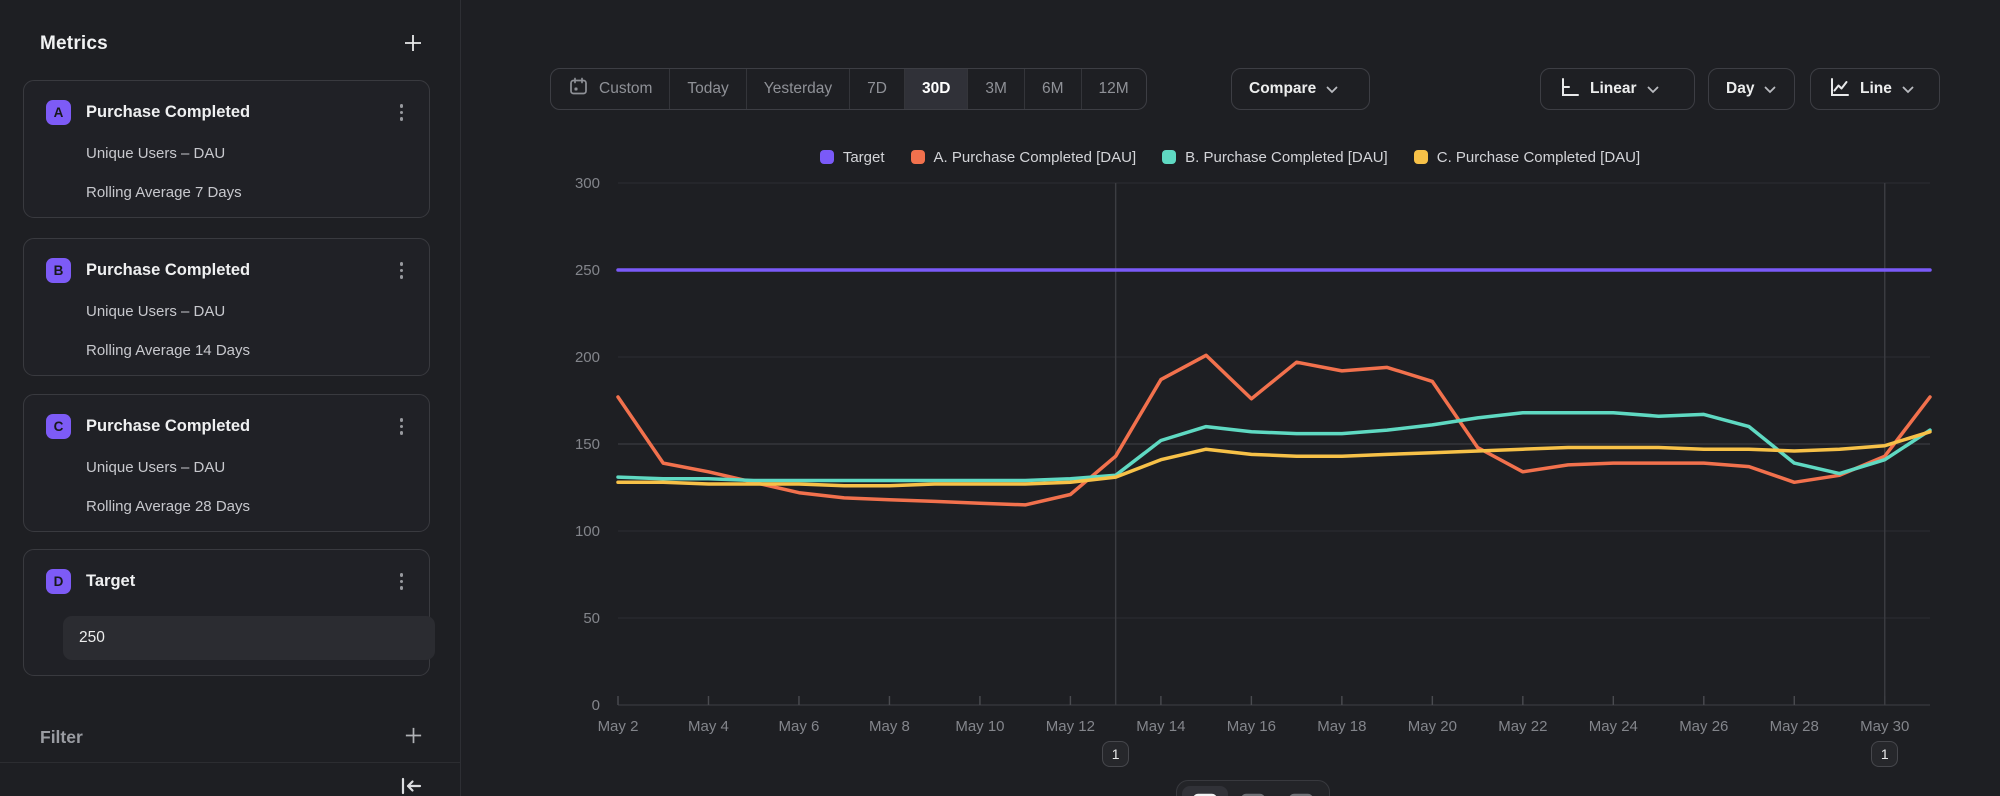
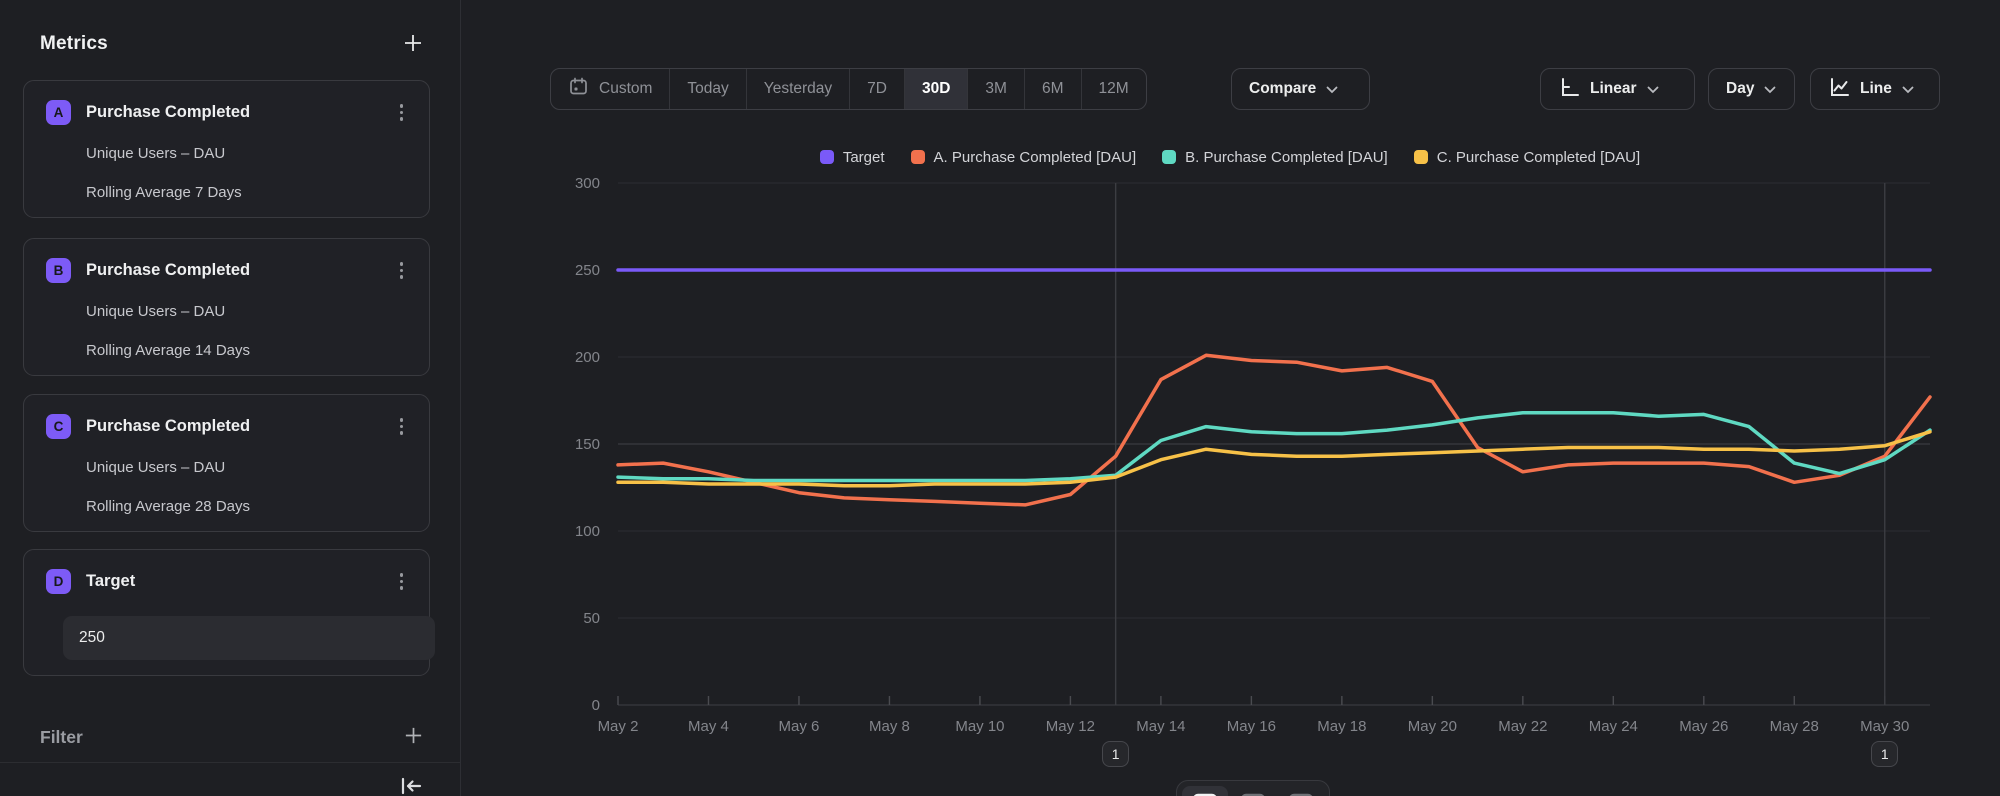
A. Purchase Completed [DAU]/May 2: 177 -> 138
A. Purchase Completed [DAU]/May 16: 176 -> 198
